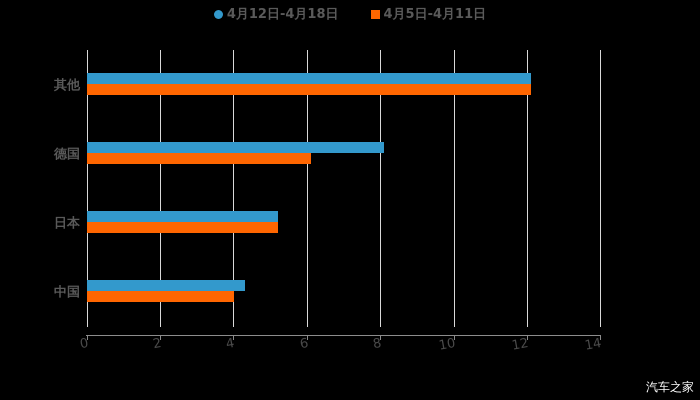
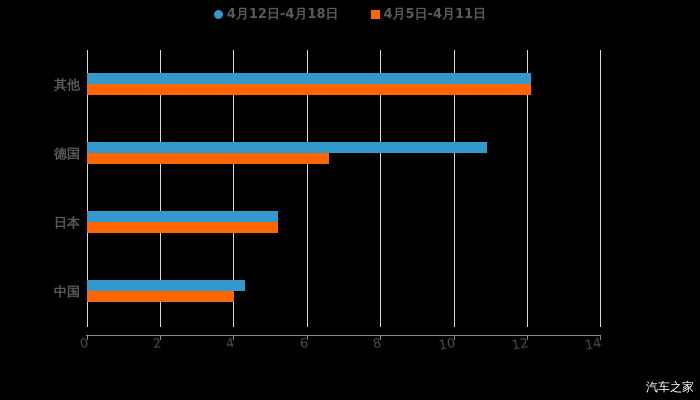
4月12日-4月18日/德国: 8.1 -> 10.9
4月5日-4月11日/德国: 6.1 -> 6.6
